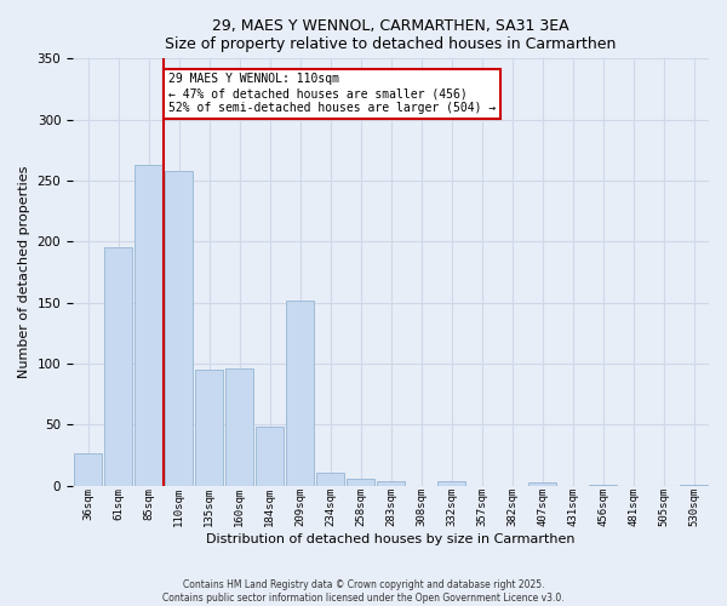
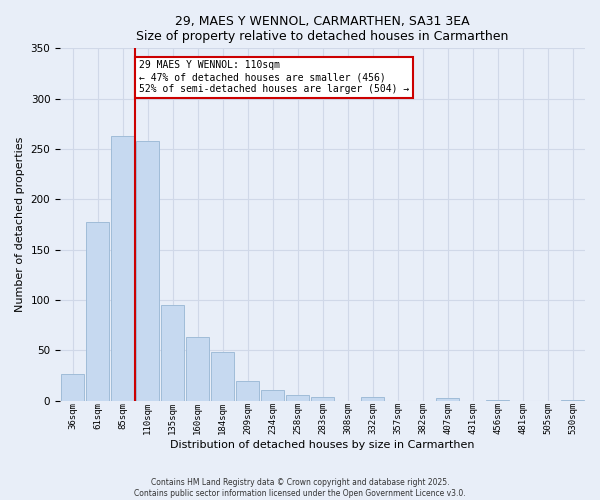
61sqm: 195 -> 178
160sqm: 96 -> 63
209sqm: 152 -> 20
